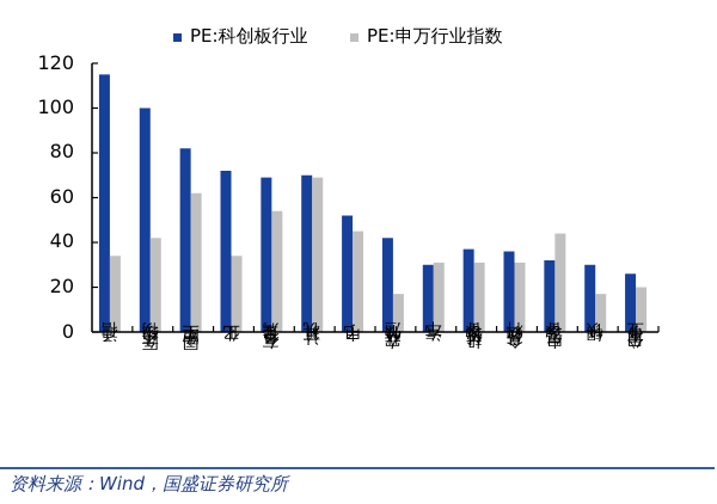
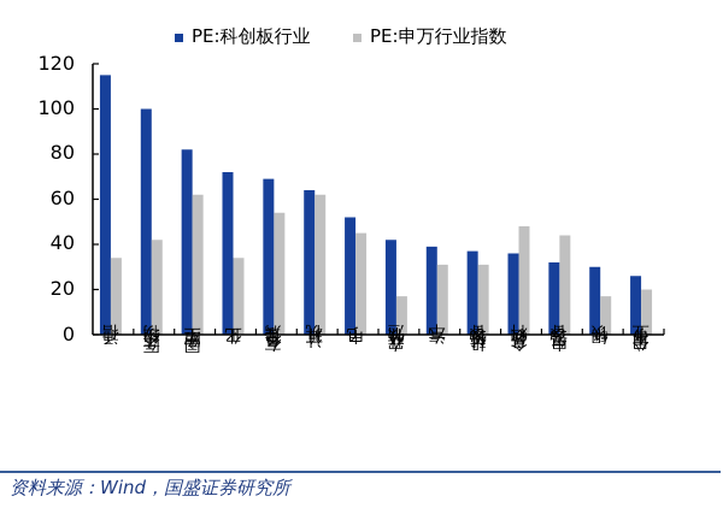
PE:科创板行业/计算机: 70 -> 64
PE:申万行业指数/计算机: 69 -> 62
PE:科创板行业/汽车: 30 -> 39
PE:申万行业指数/食品饮料: 31 -> 48
